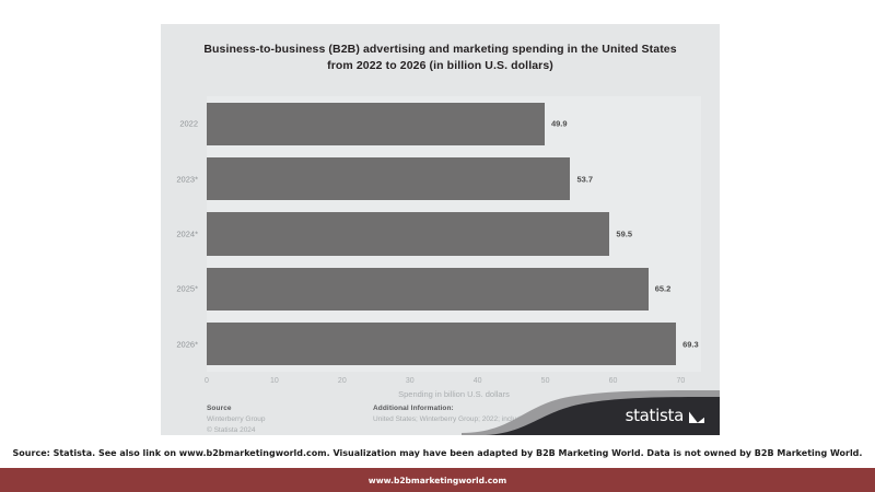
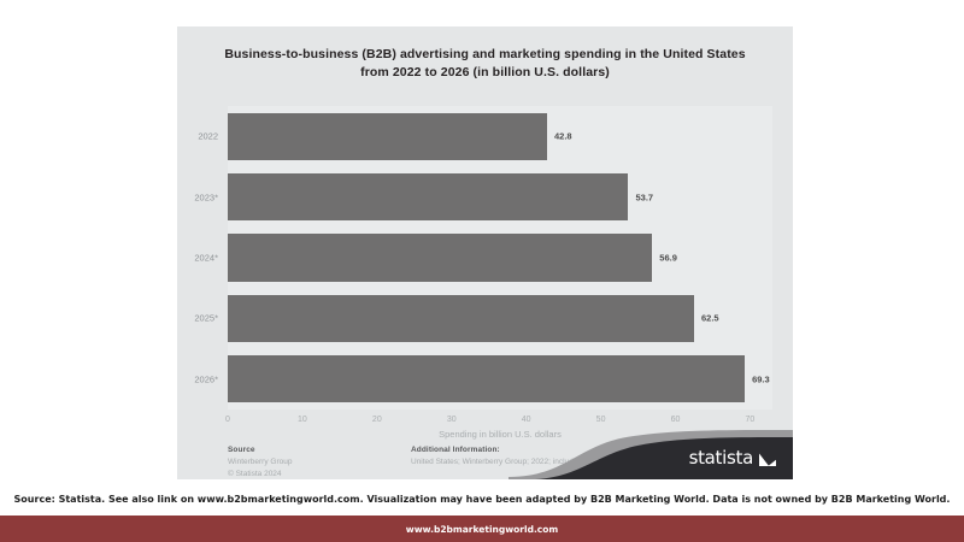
2022: 49.9 -> 42.8
2024*: 59.5 -> 56.9
2025*: 65.2 -> 62.5
